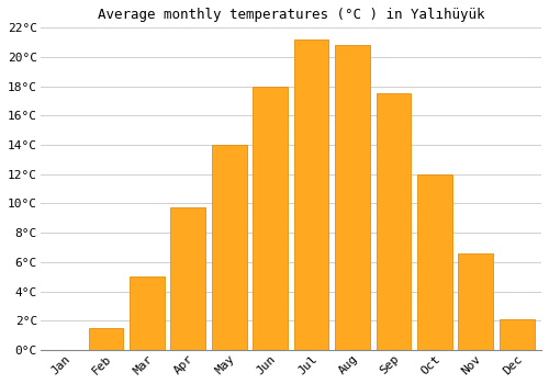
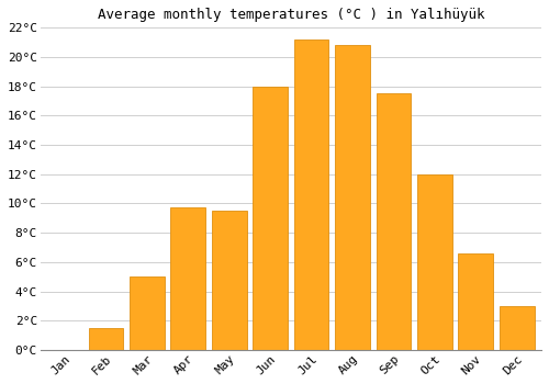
May: 14.0°C -> 9.5°C
Dec: 2.1°C -> 3.0°C
